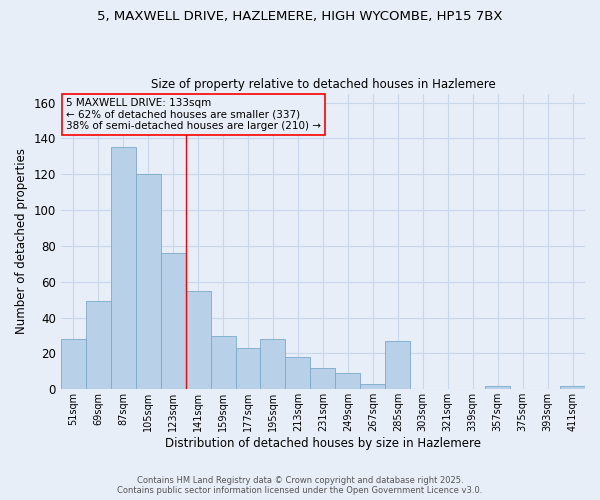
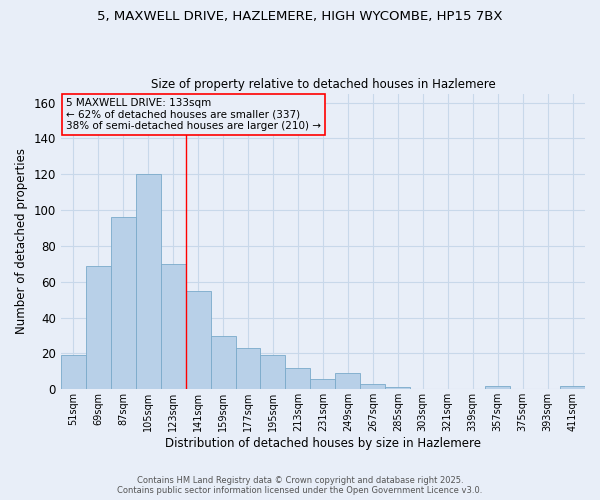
51sqm: 28 -> 19
69sqm: 49 -> 69
87sqm: 135 -> 96
123sqm: 76 -> 70
195sqm: 28 -> 19
213sqm: 18 -> 12
231sqm: 12 -> 6
285sqm: 27 -> 1
